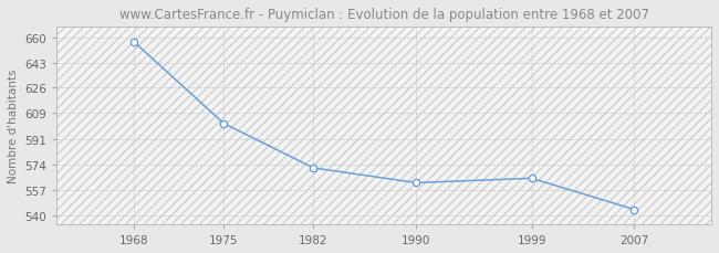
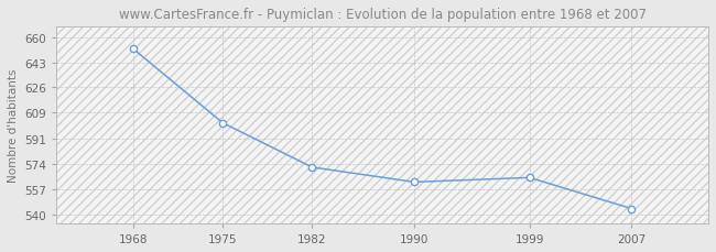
1968: 657 -> 652
